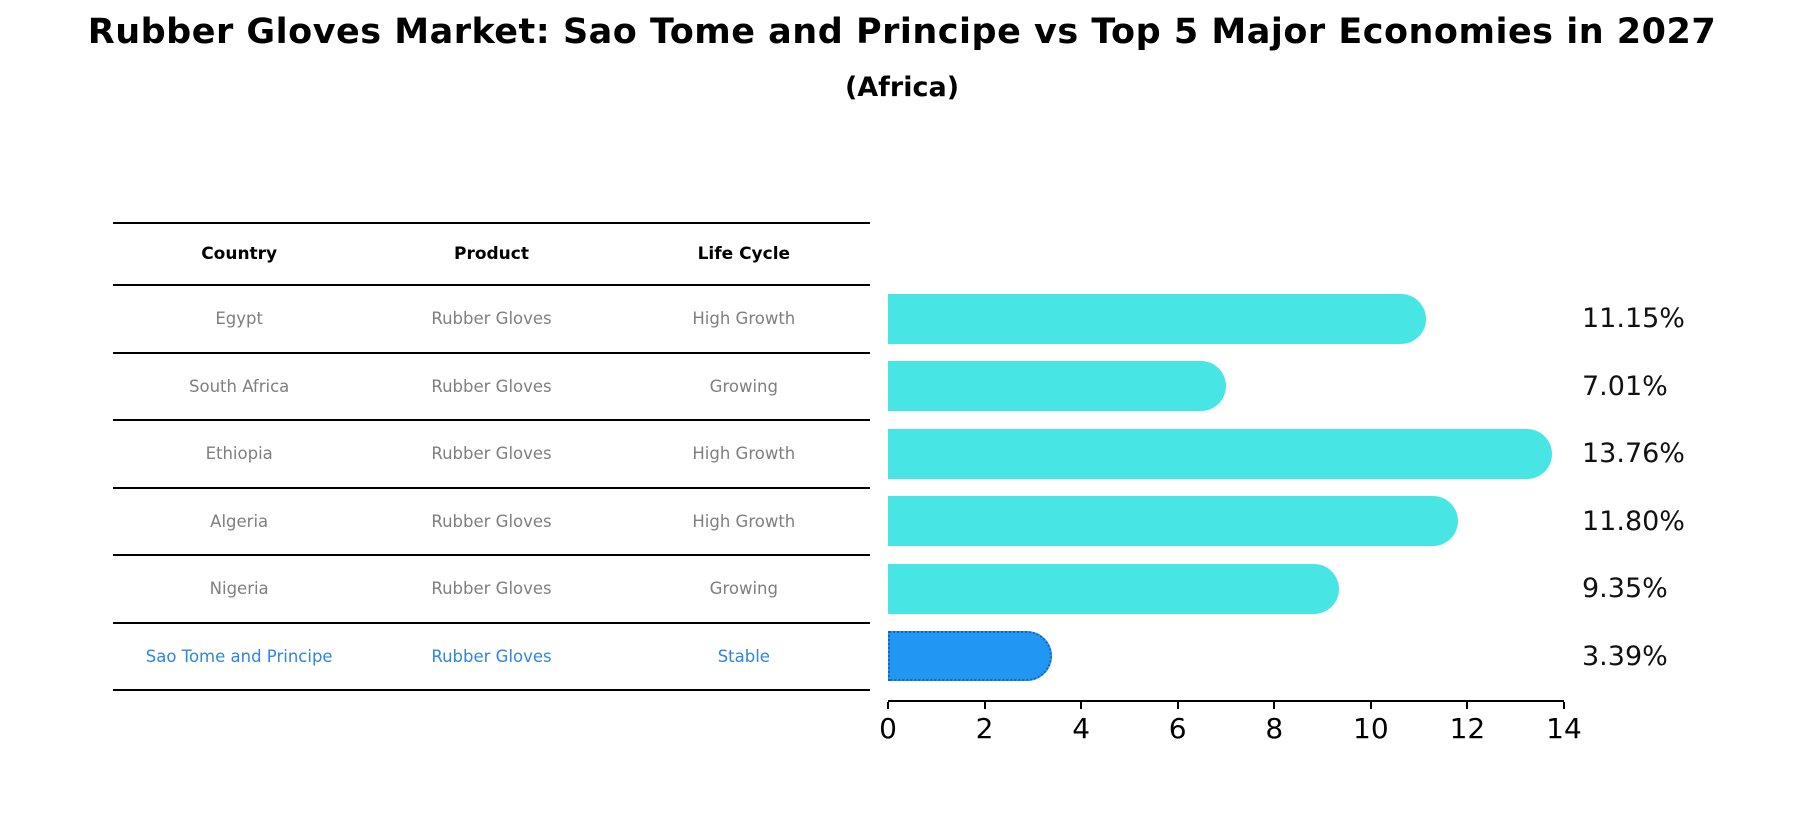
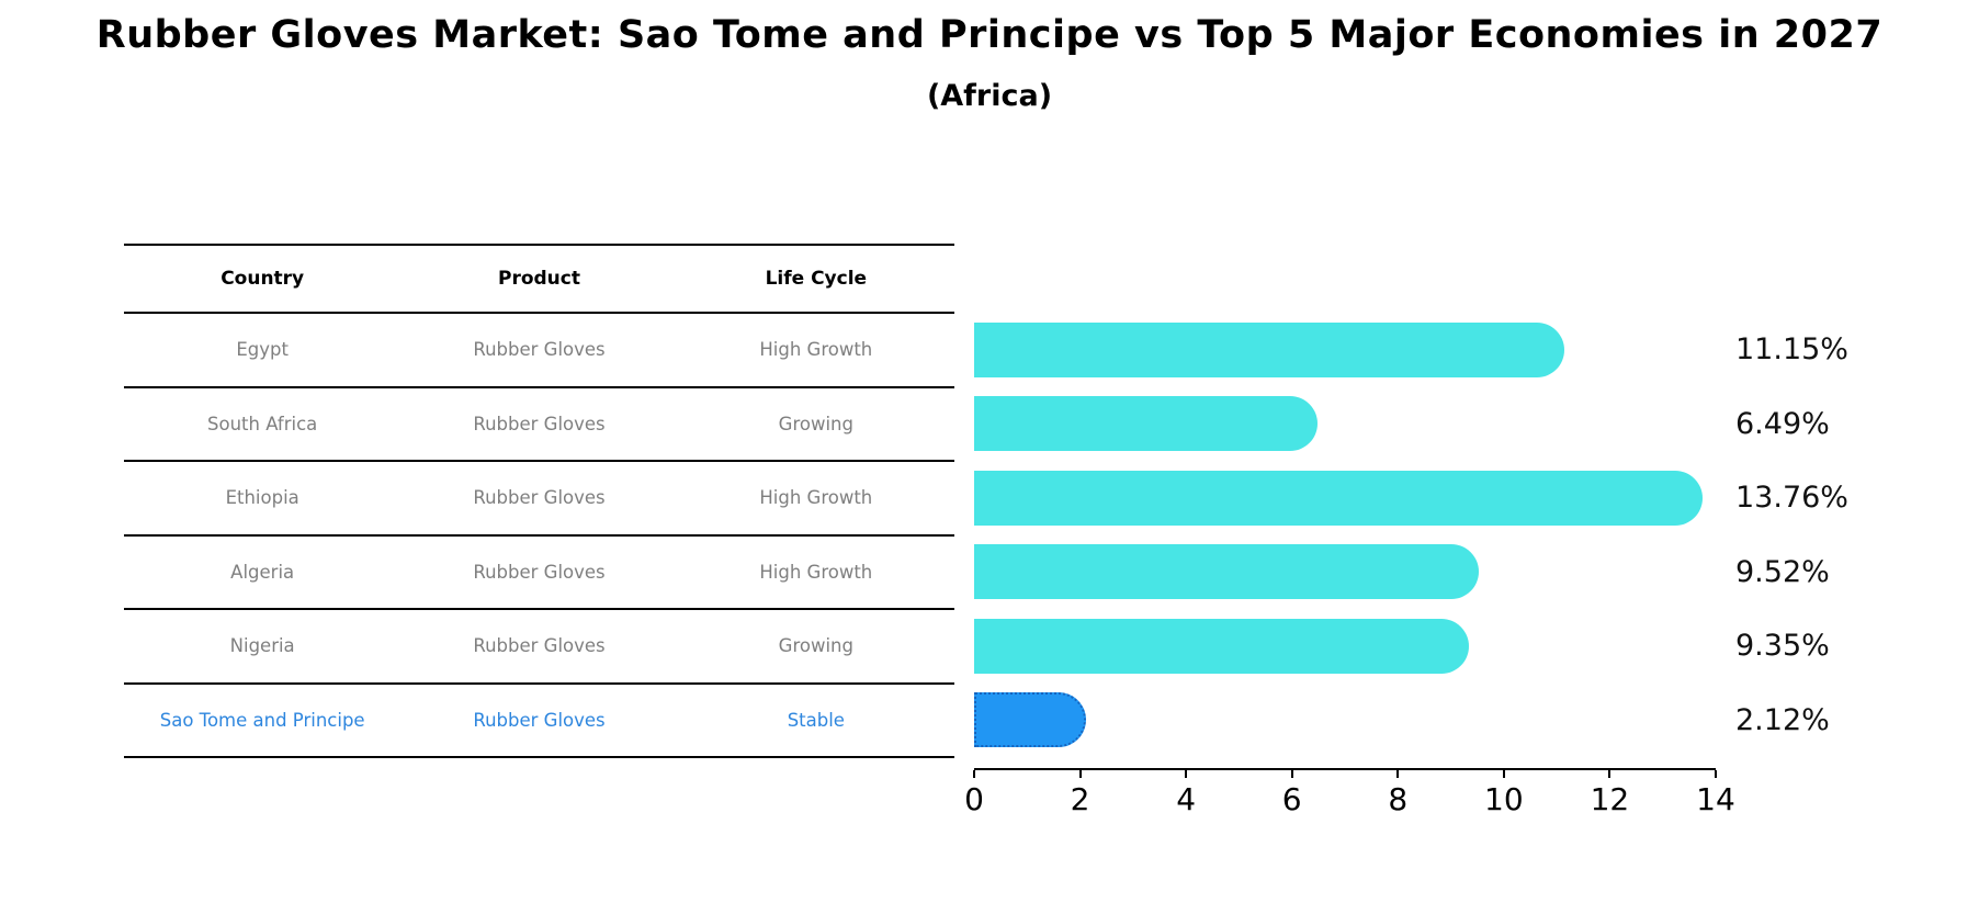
South Africa: 7.01% -> 6.49%
Algeria: 11.80% -> 9.52%
Sao Tome and Principe: 3.39% -> 2.12%
